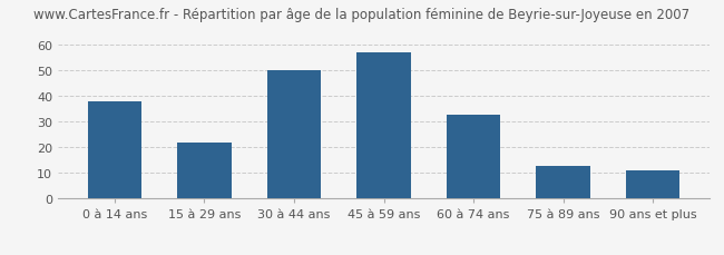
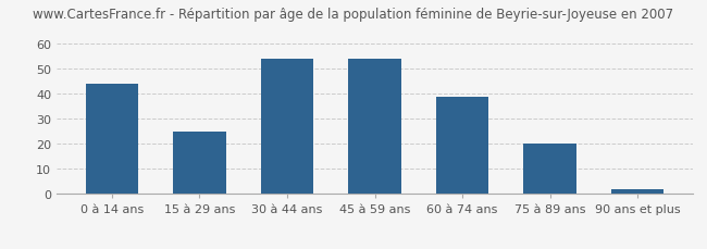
0 à 14 ans: 38 -> 44
15 à 29 ans: 22 -> 25
30 à 44 ans: 50 -> 54
45 à 59 ans: 57 -> 54
60 à 74 ans: 33 -> 39
75 à 89 ans: 13 -> 20
90 ans et plus: 11 -> 2
